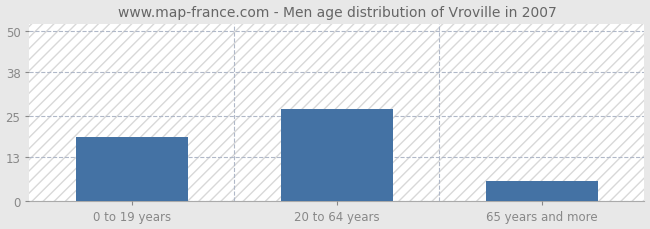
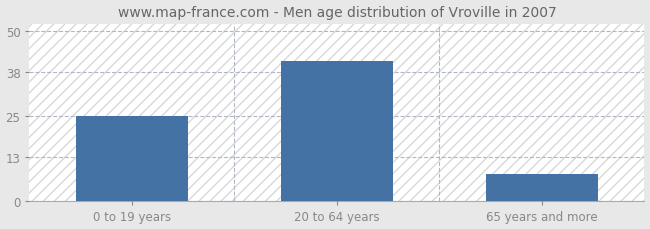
0 to 19 years: 19 -> 25
20 to 64 years: 27 -> 41
65 years and more: 6 -> 8
